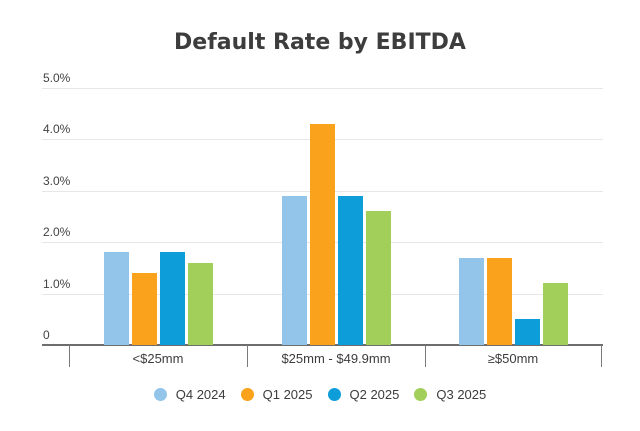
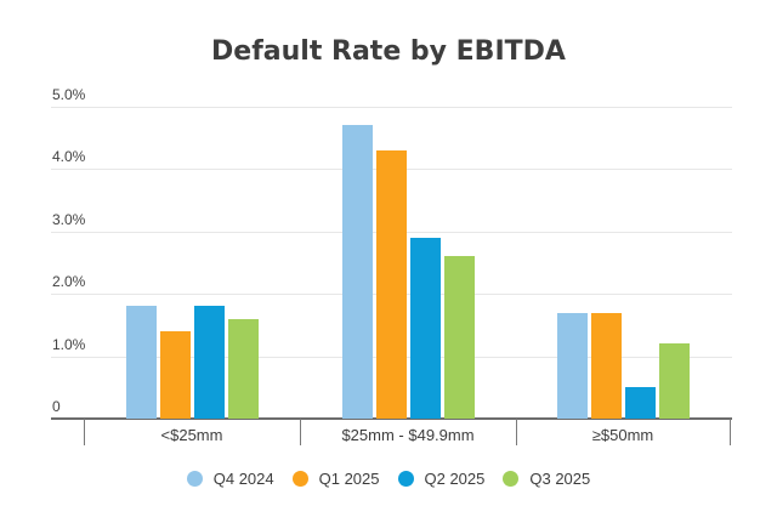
Q4 2024/$25mm - $49.9mm: 2.9% -> 4.7%
